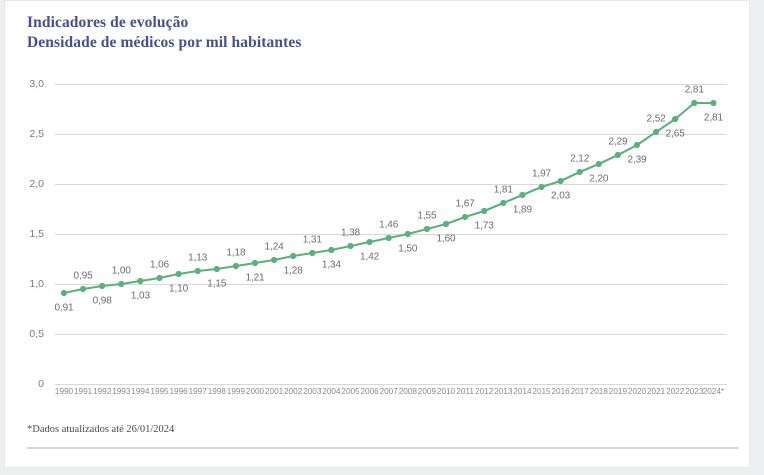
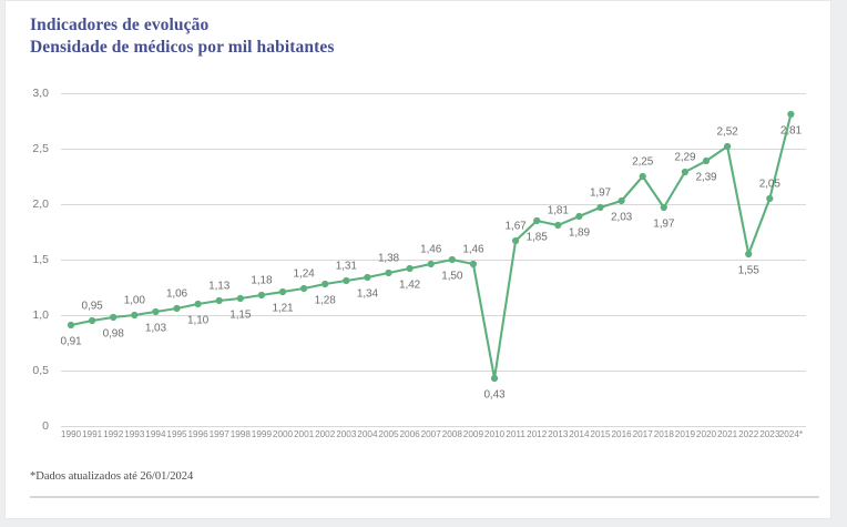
2009: 1,55 -> 1,46
2010: 1,60 -> 0,43
2012: 1,73 -> 1,85
2017: 2,12 -> 2,25
2018: 2,20 -> 1,97
2022: 2,65 -> 1,55
2023: 2,81 -> 2,05
